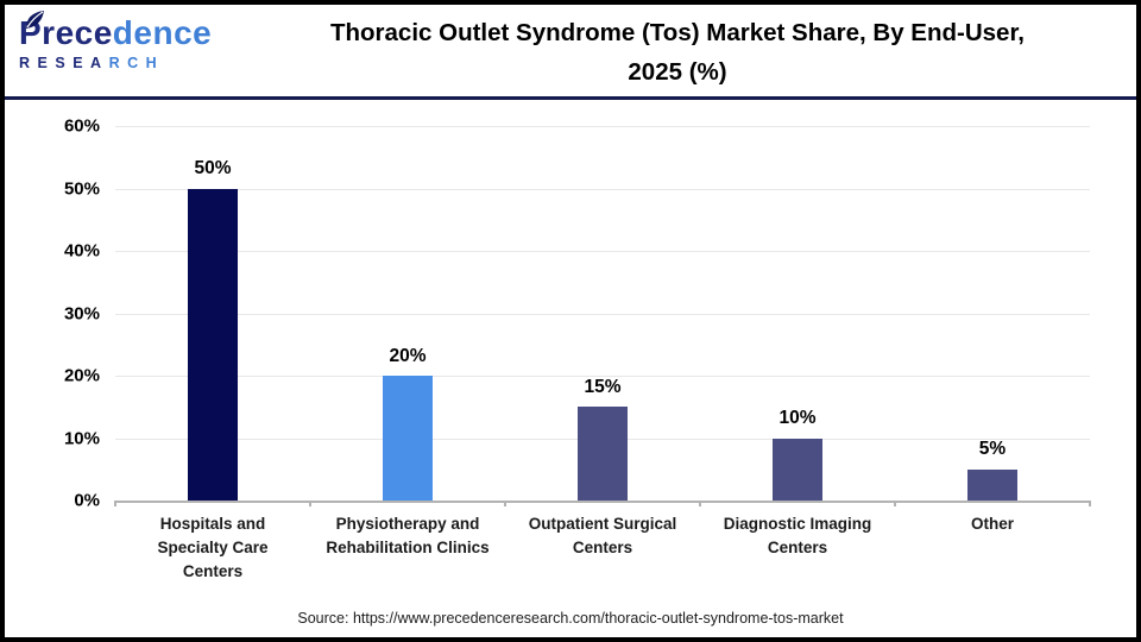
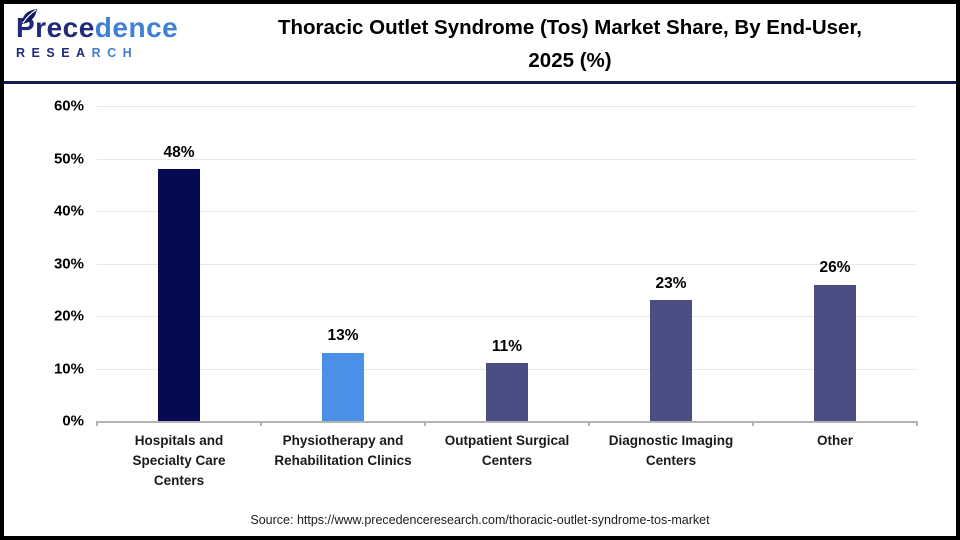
Hospitals and Specialty Care Centers: 50% -> 48%
Physiotherapy and Rehabilitation Clinics: 20% -> 13%
Outpatient Surgical Centers: 15% -> 11%
Diagnostic Imaging Centers: 10% -> 23%
Other: 5% -> 26%
